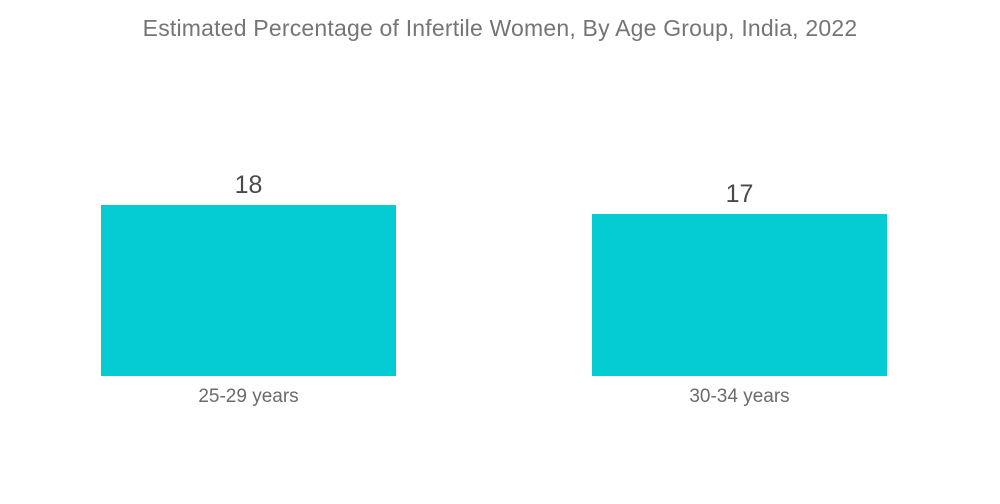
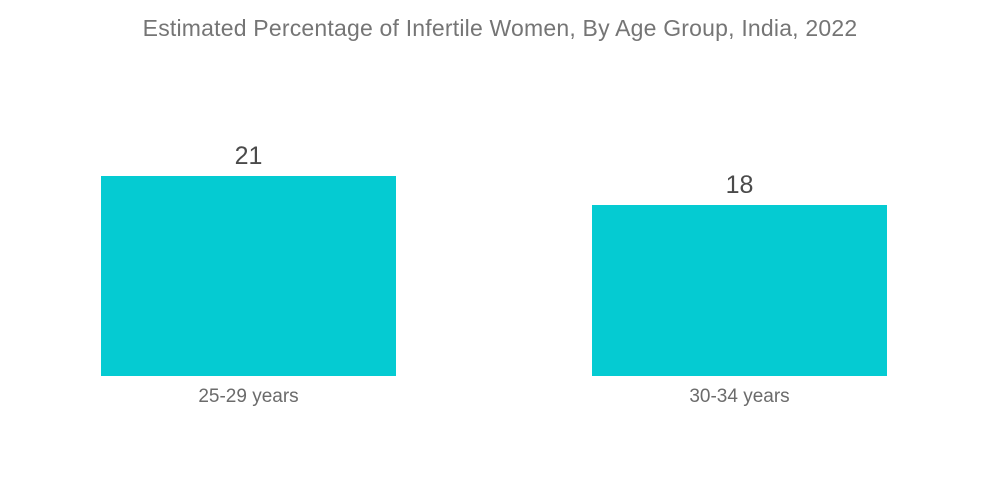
25-29 years: 18 -> 21
30-34 years: 17 -> 18
